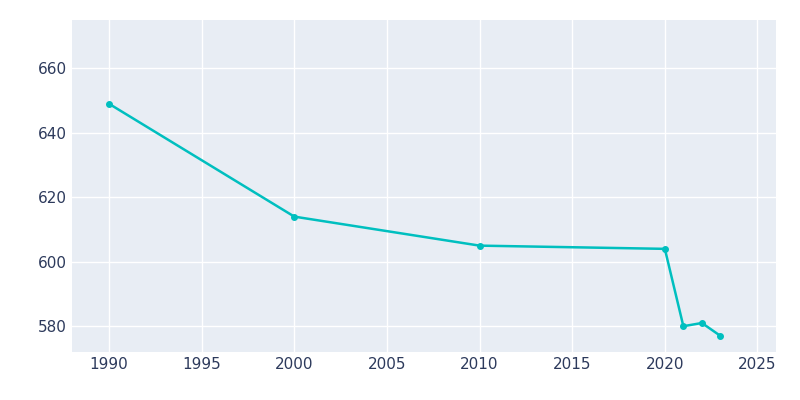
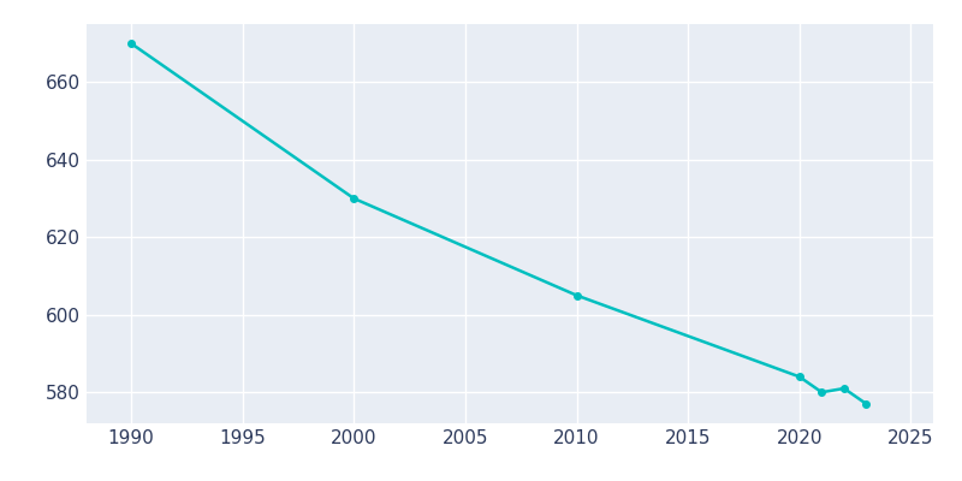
1990: 649 -> 670
2000: 614 -> 630
2020: 604 -> 584
